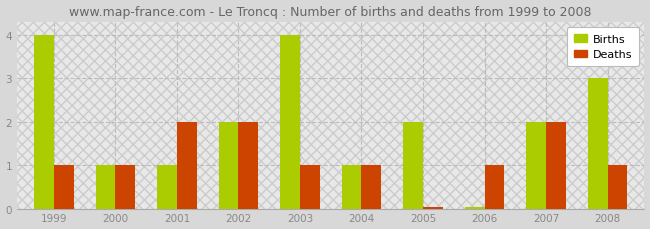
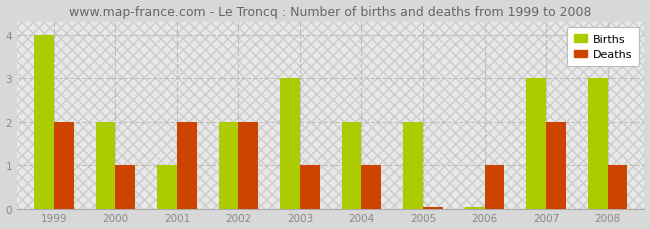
Deaths/1999: 1.00 -> 2.00
Births/2000: 1.00 -> 2.00
Births/2003: 4.00 -> 3.00
Births/2004: 1.00 -> 2.00
Births/2007: 2.00 -> 3.00
